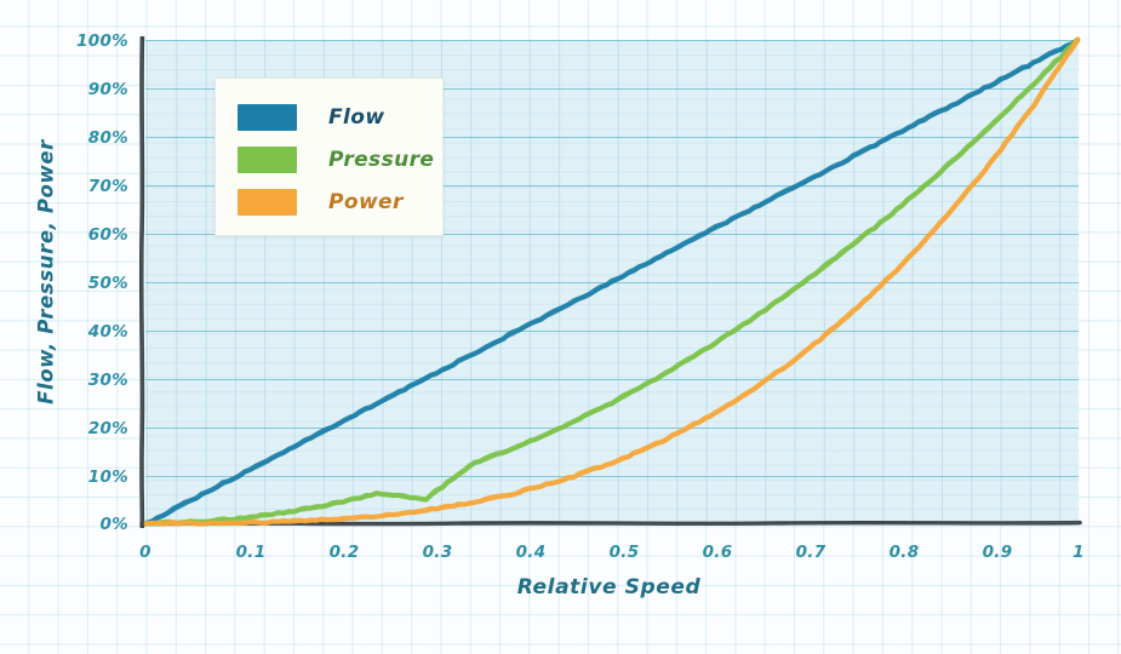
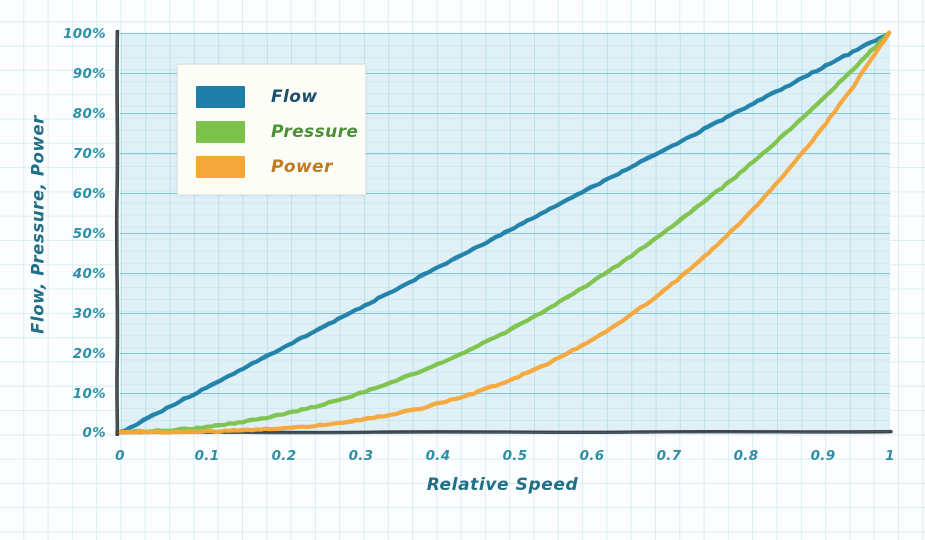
Pressure/0.3: 5% -> 9%
